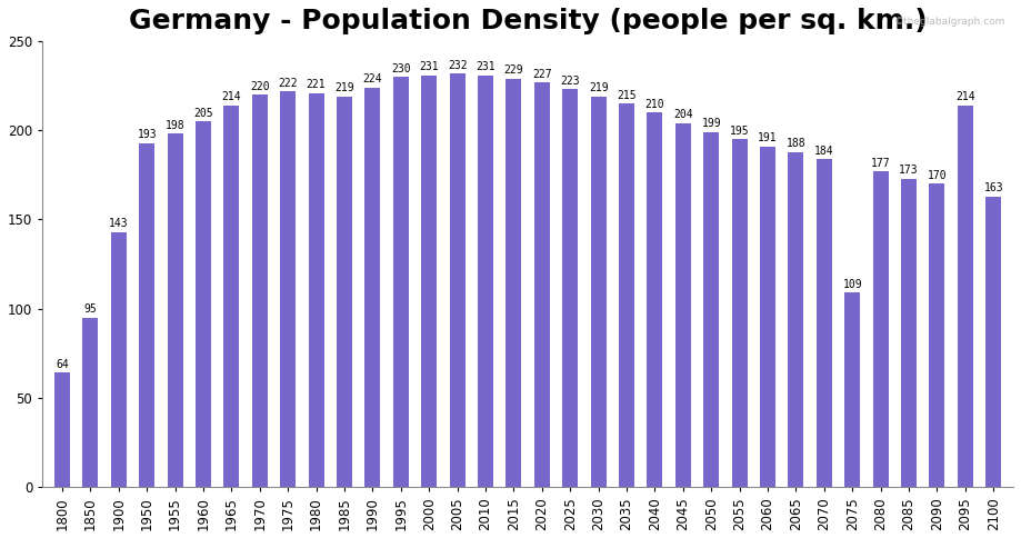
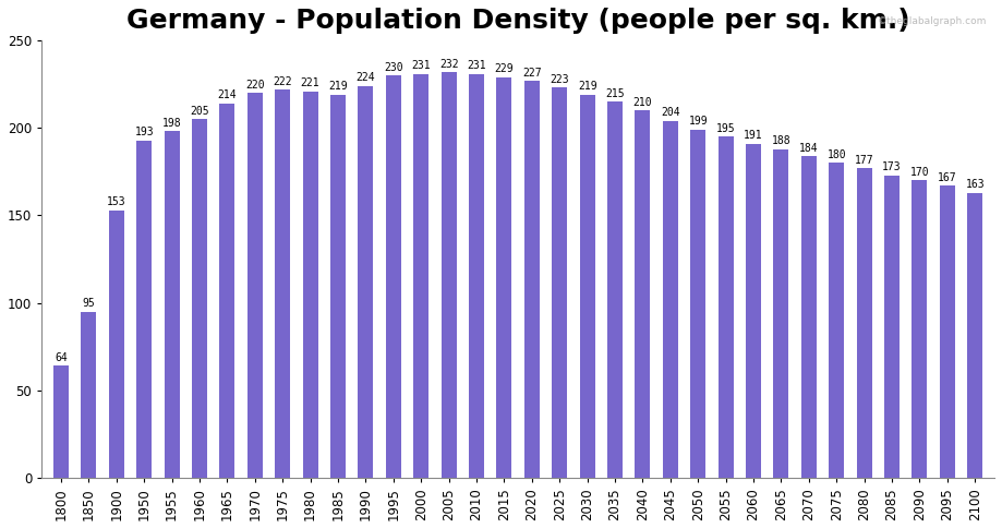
1900: 143 -> 153
2075: 109 -> 180
2095: 214 -> 167
